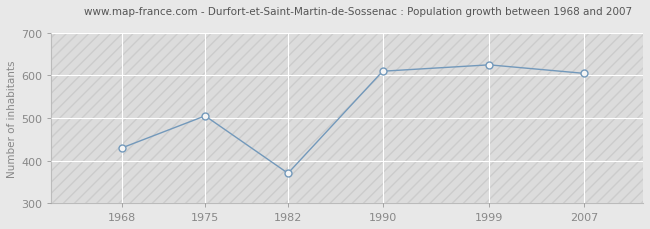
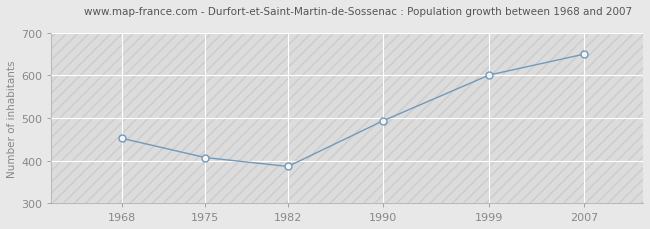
1968: 430 -> 452
1975: 505 -> 407
1982: 370 -> 386
1990: 610 -> 493
1999: 625 -> 601
2007: 605 -> 650
